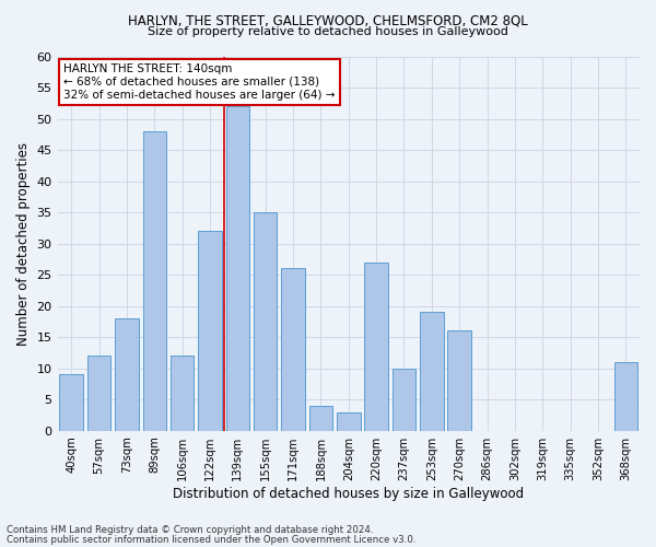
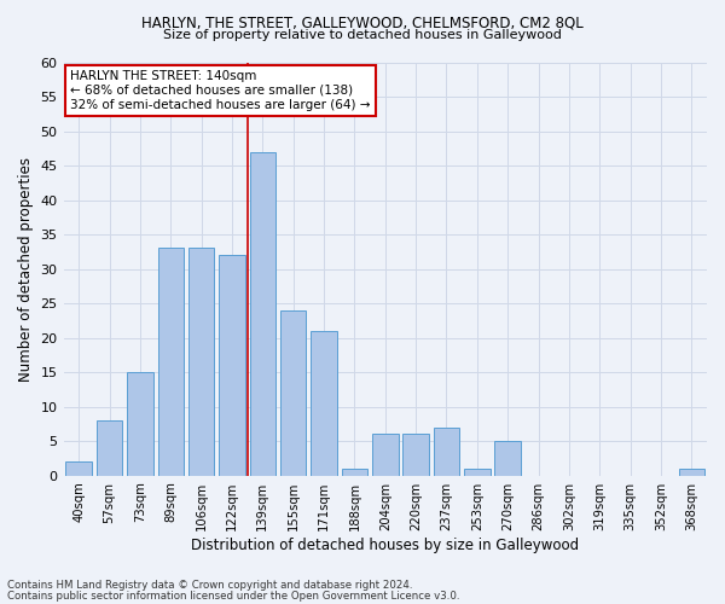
40sqm: 9 -> 2
57sqm: 12 -> 8
73sqm: 18 -> 15
89sqm: 48 -> 33
106sqm: 12 -> 33
139sqm: 52 -> 47
155sqm: 35 -> 24
171sqm: 26 -> 21
188sqm: 4 -> 1
204sqm: 3 -> 6
220sqm: 27 -> 6
237sqm: 10 -> 7
253sqm: 19 -> 1
270sqm: 16 -> 5
368sqm: 11 -> 1
